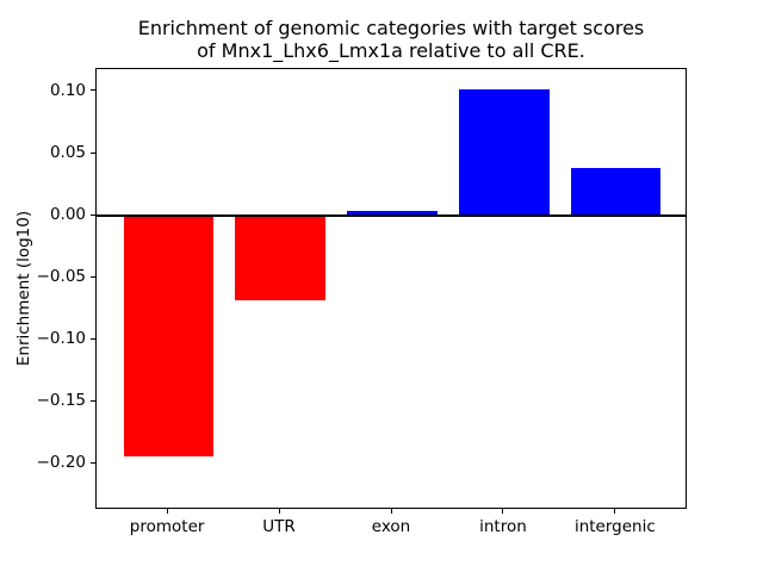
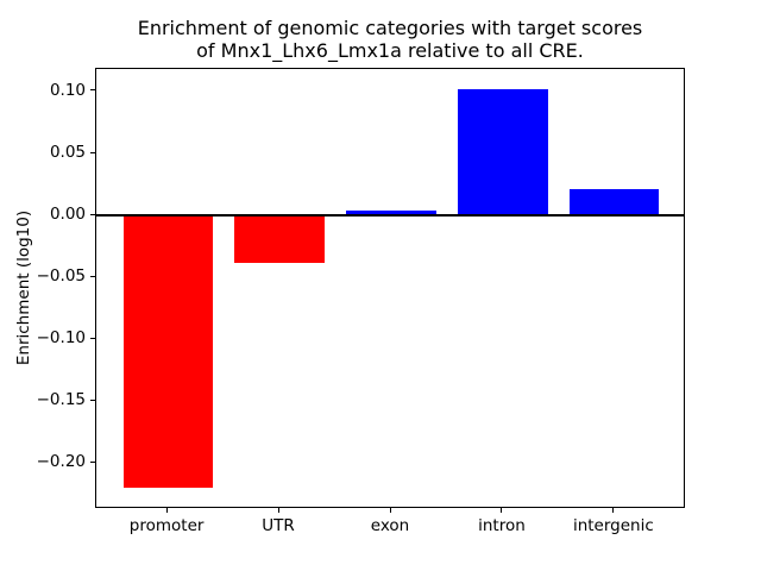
promoter: -0.194 -> -0.220
UTR: -0.068 -> -0.038
intergenic: 0.038 -> 0.021
